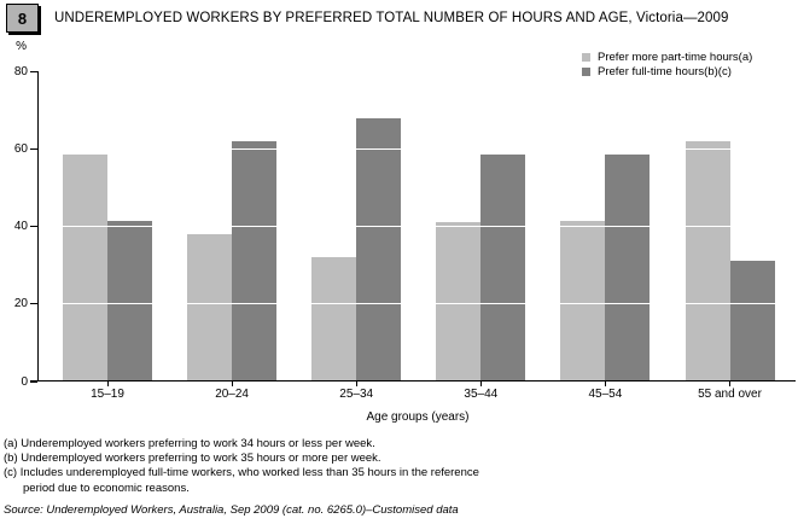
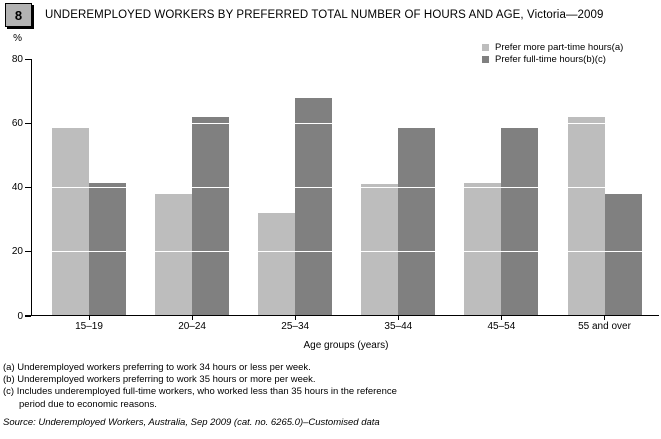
Prefer full-time hours(b)(c)/55 and over: 31 -> 38
